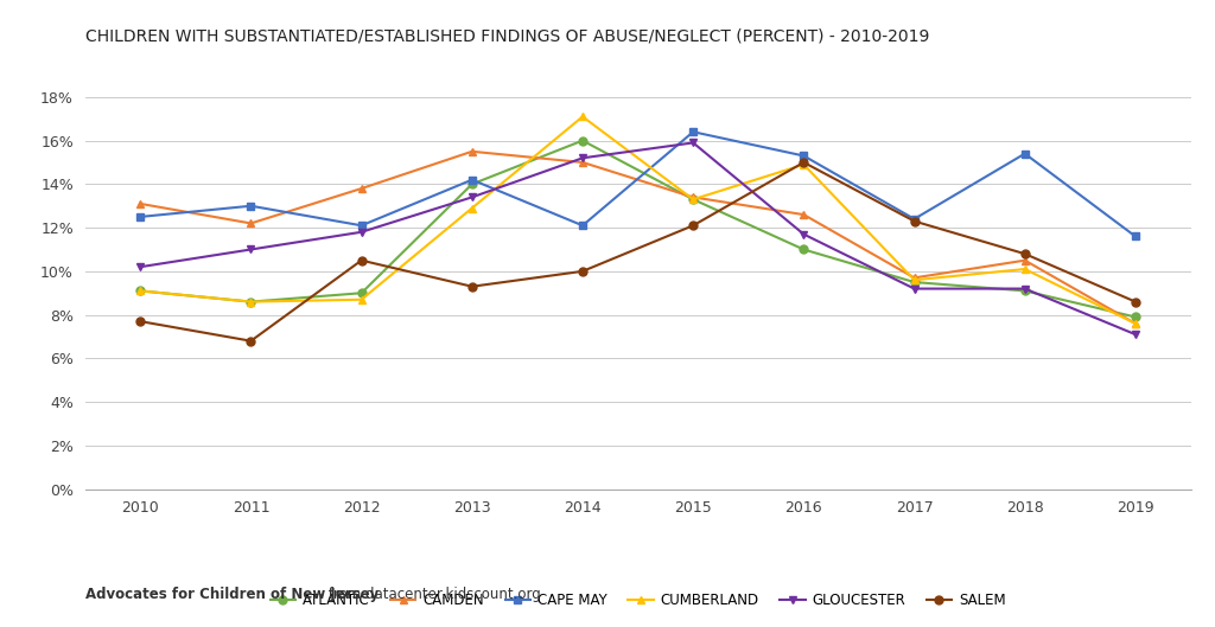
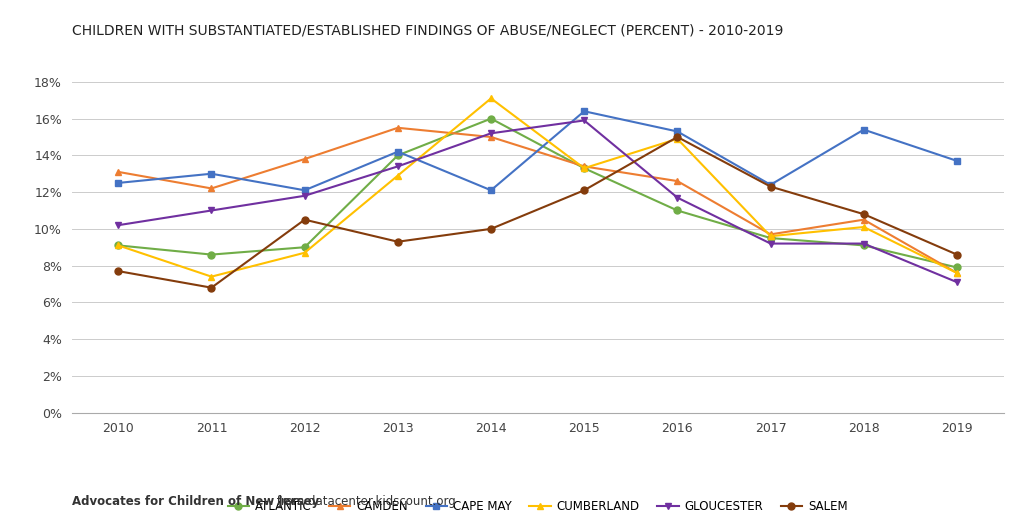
CUMBERLAND/2011: 8.6% -> 7.4%
CAPE MAY/2019: 11.6% -> 13.7%
